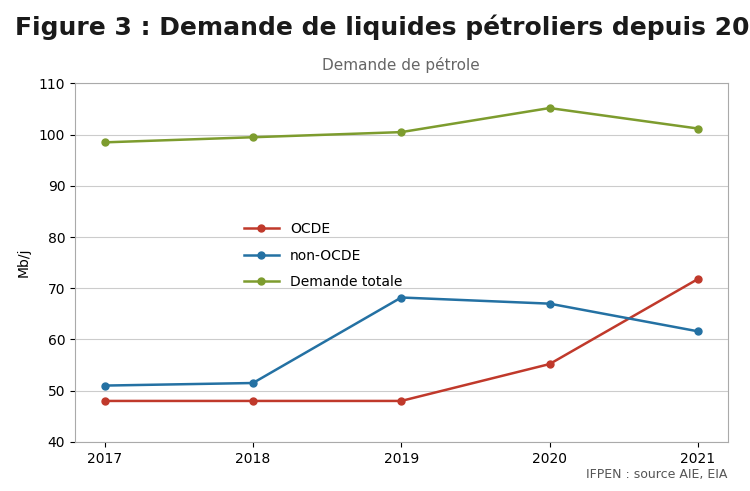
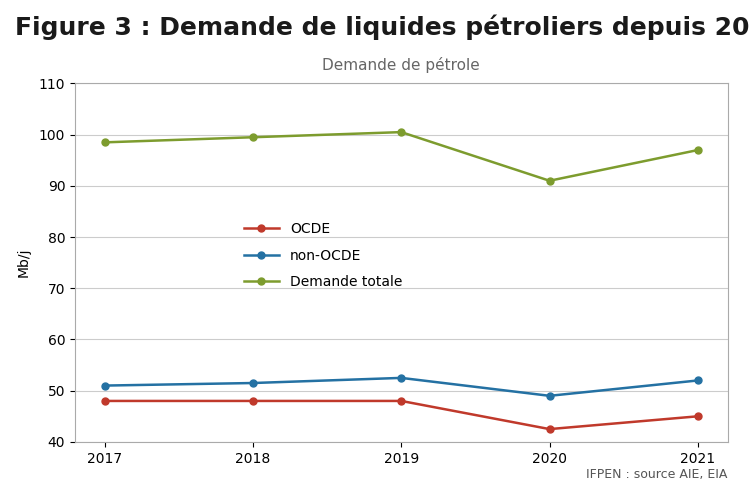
non-OCDE/2019: 68.2 -> 52.5
OCDE/2020: 55.2 -> 42.5
non-OCDE/2020: 67.0 -> 49.0
Demande totale/2020: 105.2 -> 91.0
OCDE/2021: 71.8 -> 45.0
non-OCDE/2021: 61.6 -> 52.0
Demande totale/2021: 101.2 -> 97.0
